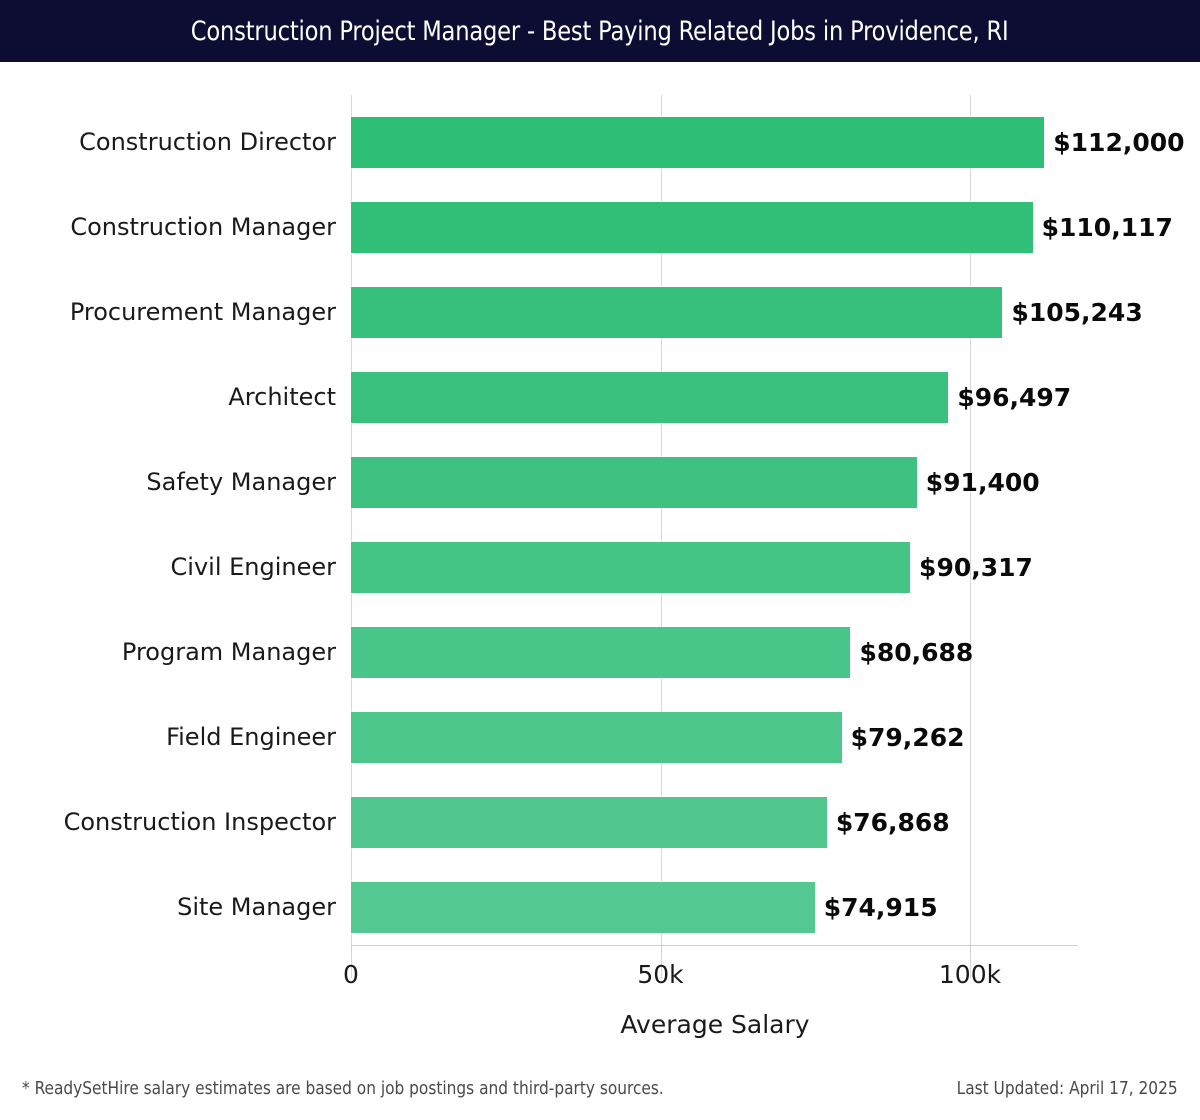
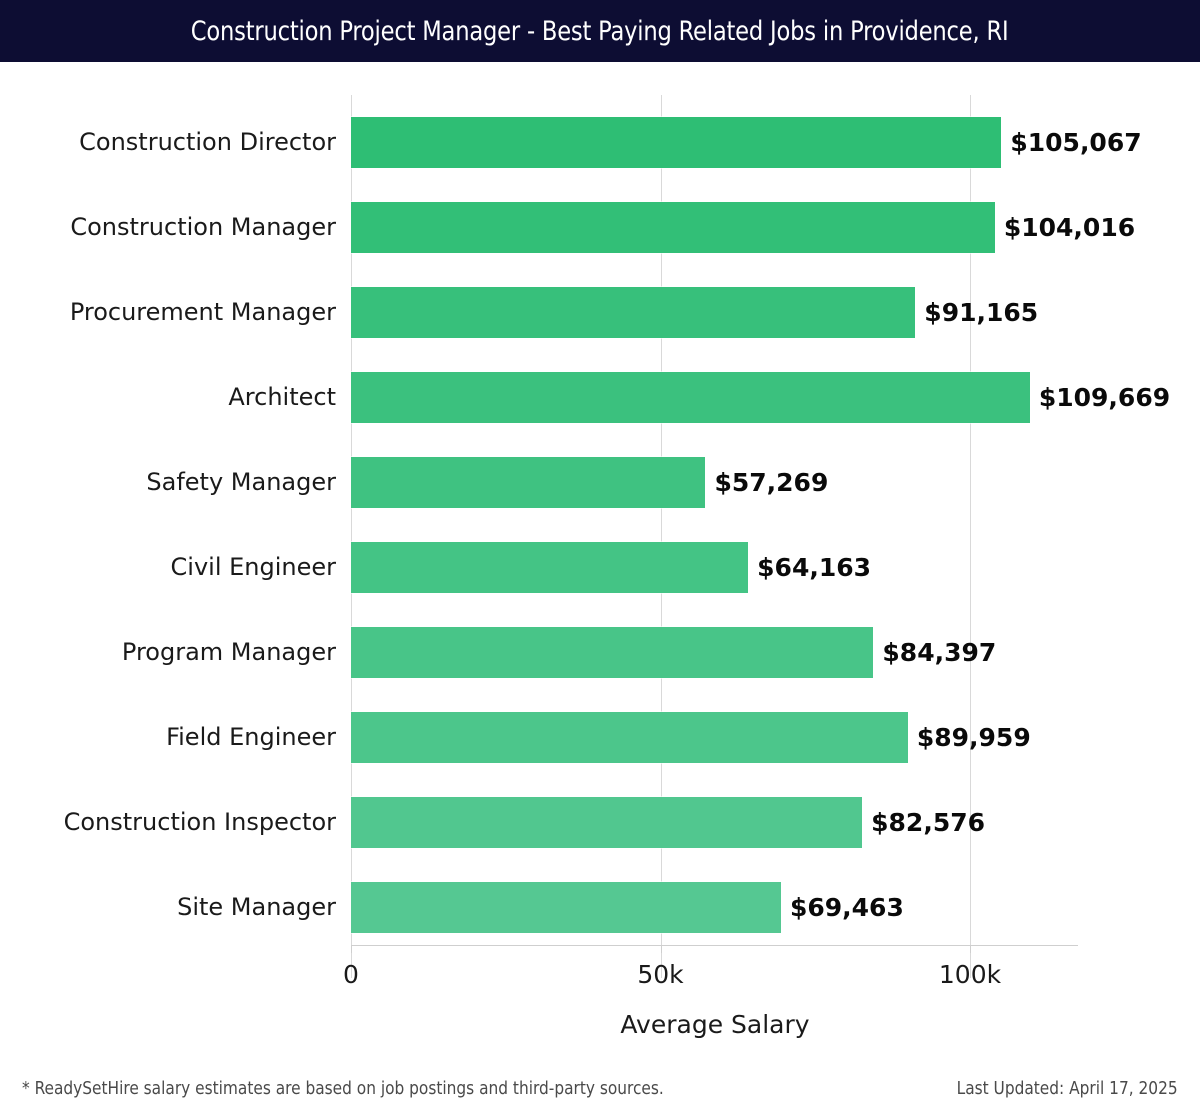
Construction Director: $112,000 -> $105,067
Construction Manager: $110,117 -> $104,016
Procurement Manager: $105,243 -> $91,165
Architect: $96,497 -> $109,669
Safety Manager: $91,400 -> $57,269
Civil Engineer: $90,317 -> $64,163
Program Manager: $80,688 -> $84,397
Field Engineer: $79,262 -> $89,959
Construction Inspector: $76,868 -> $82,576
Site Manager: $74,915 -> $69,463
